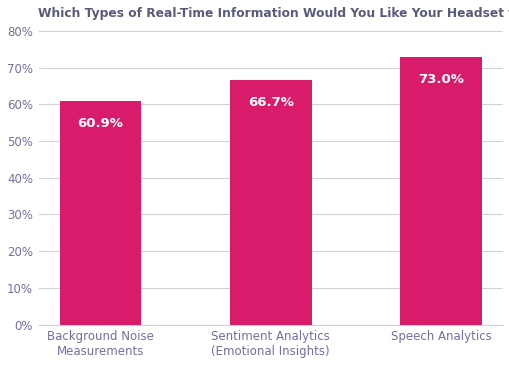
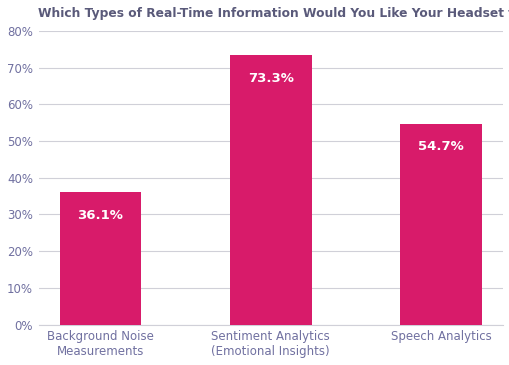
Background Noise Measurements: 60.9% -> 36.1%
Sentiment Analytics (Emotional Insights): 66.7% -> 73.3%
Speech Analytics: 73.0% -> 54.7%
